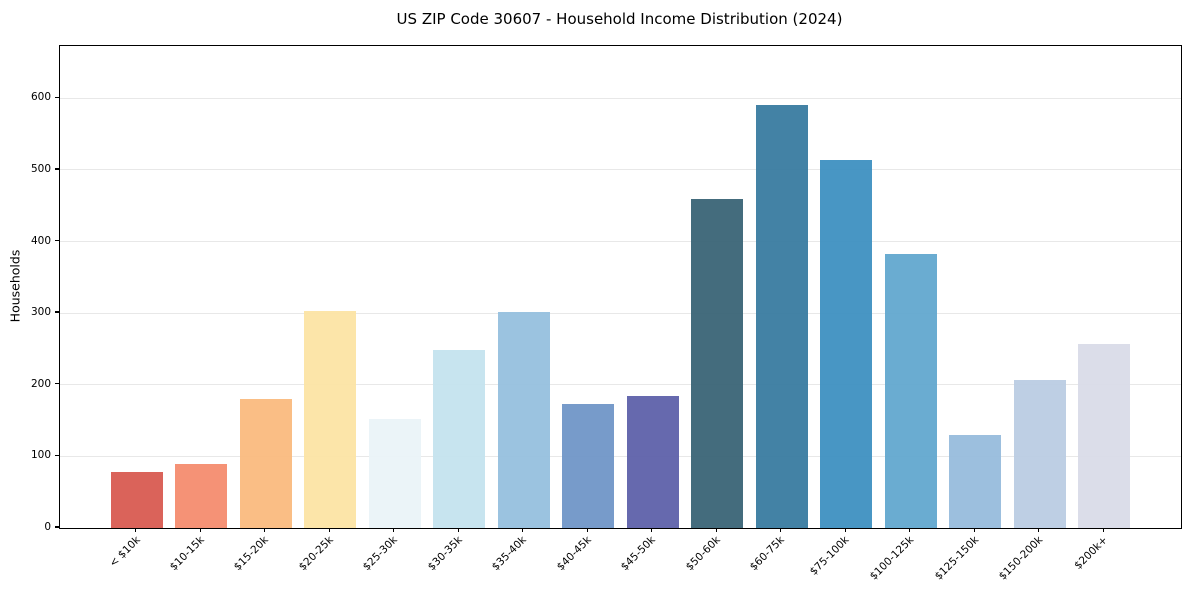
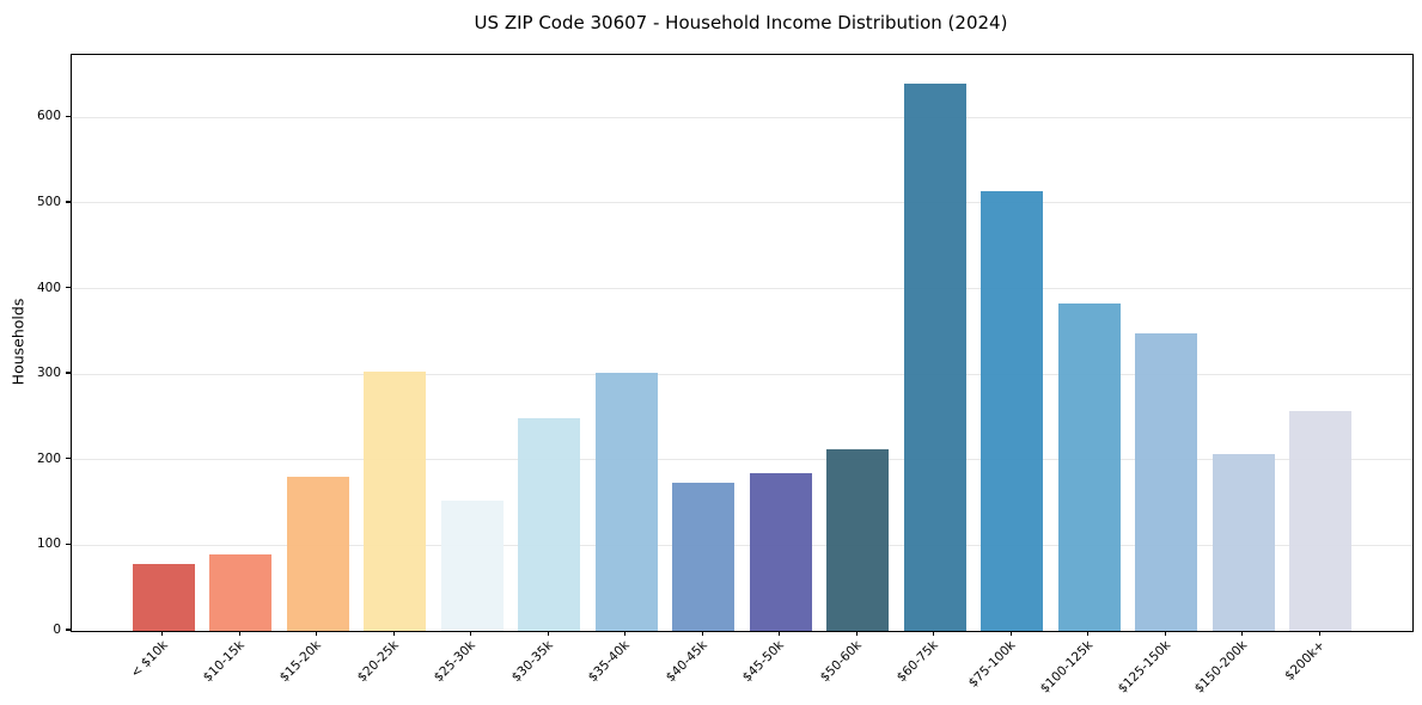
$50-60k: 460 -> 210
$60-75k: 590 -> 640
$125-150k: 130 -> 350
